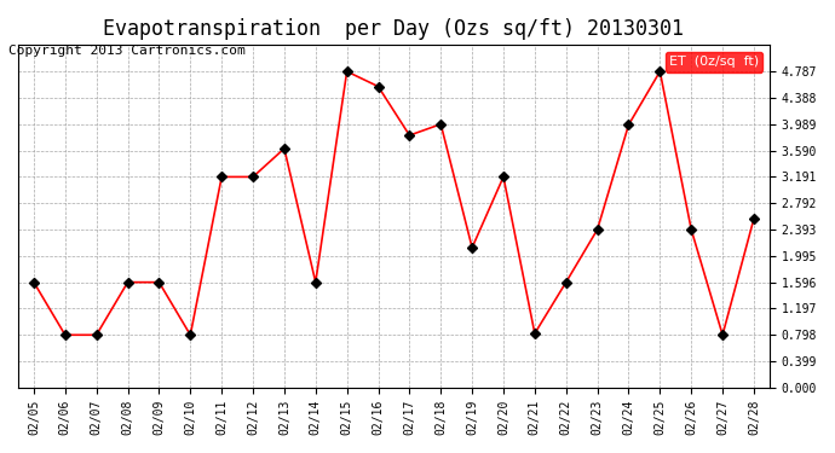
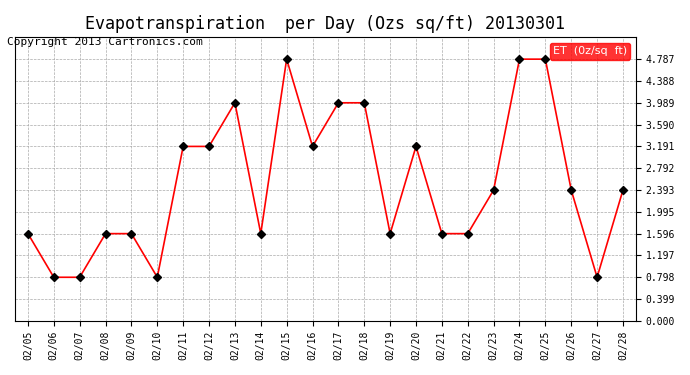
02/13: 3.62 -> 3.99
02/16: 4.56 -> 3.19
02/17: 3.82 -> 3.99
02/19: 2.12 -> 1.60
02/21: 0.82 -> 1.60
02/24: 3.98 -> 4.79
02/28: 2.56 -> 2.39
